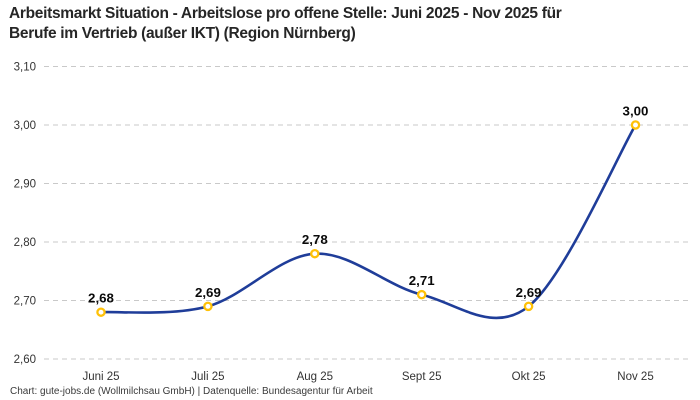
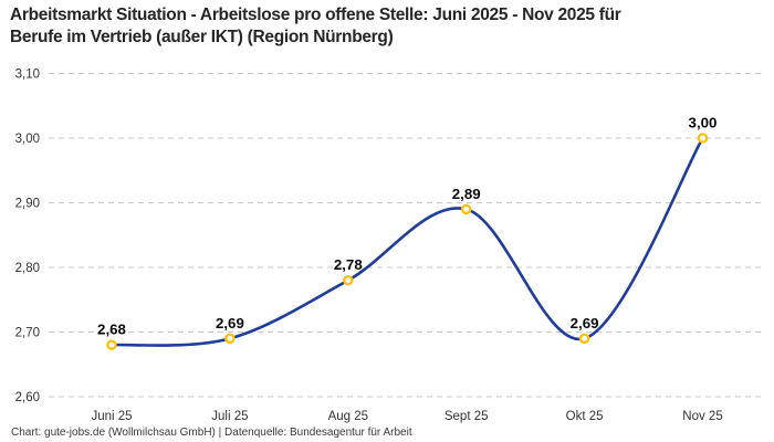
Sept 25: 2,71 -> 2,89
